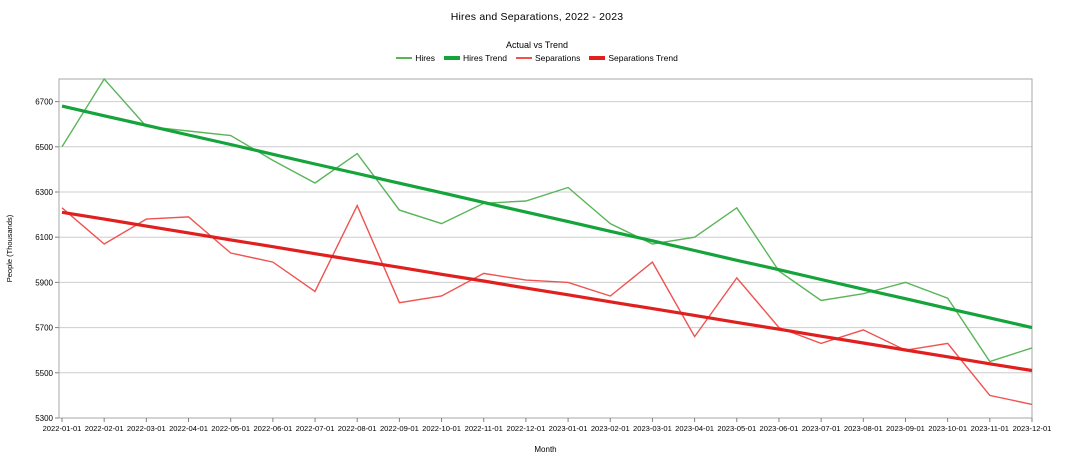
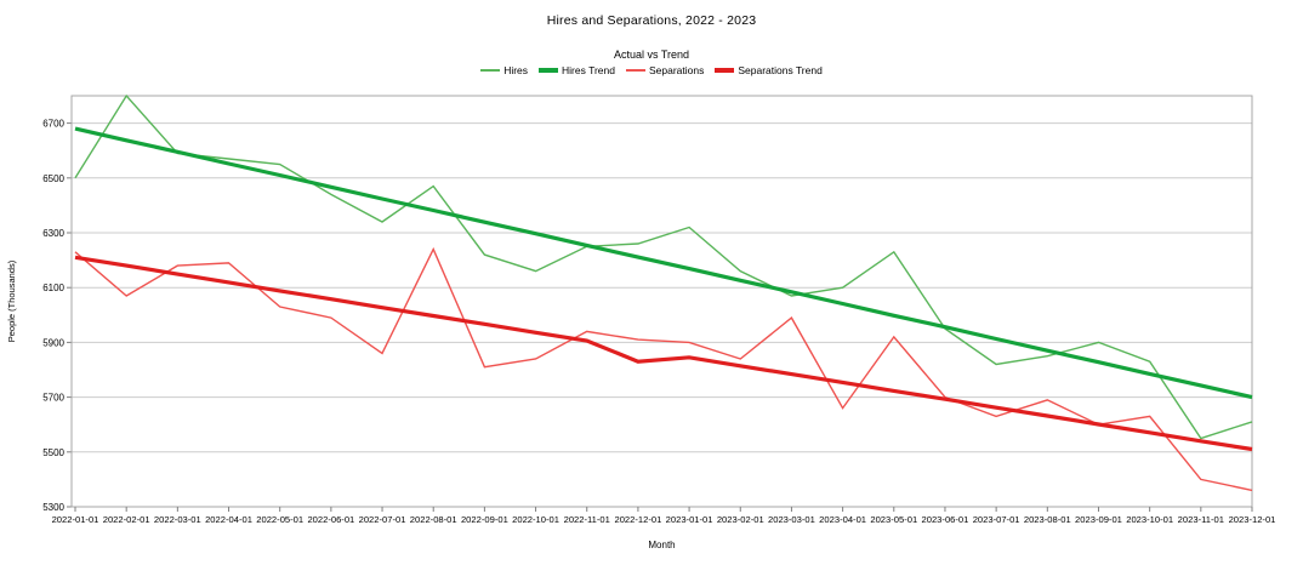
Separations Trend/2022-12-01: 5880 -> 5830
